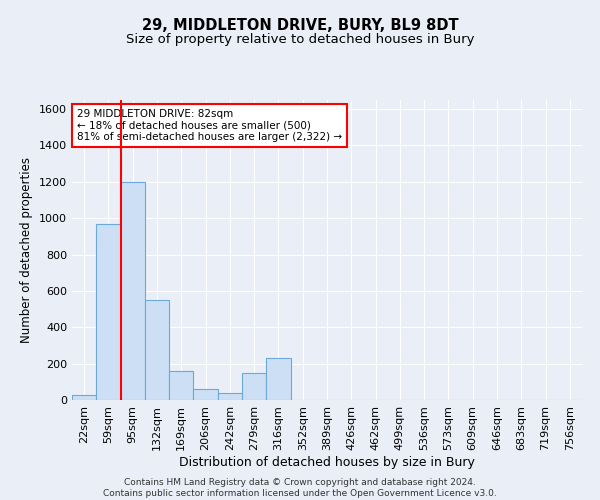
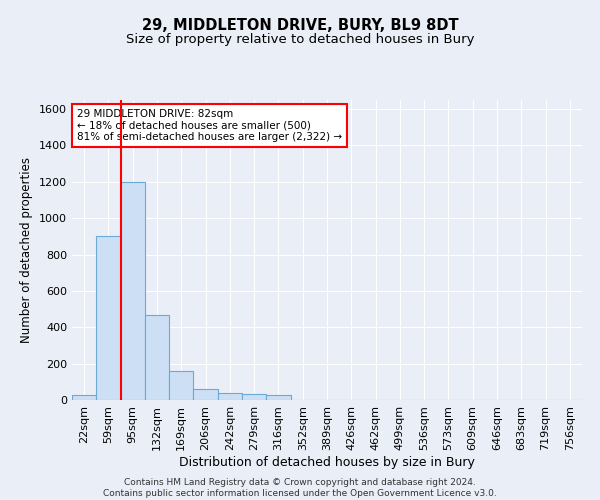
59sqm: 970 -> 900
132sqm: 550 -> 470
279sqm: 150 -> 40
316sqm: 230 -> 30
